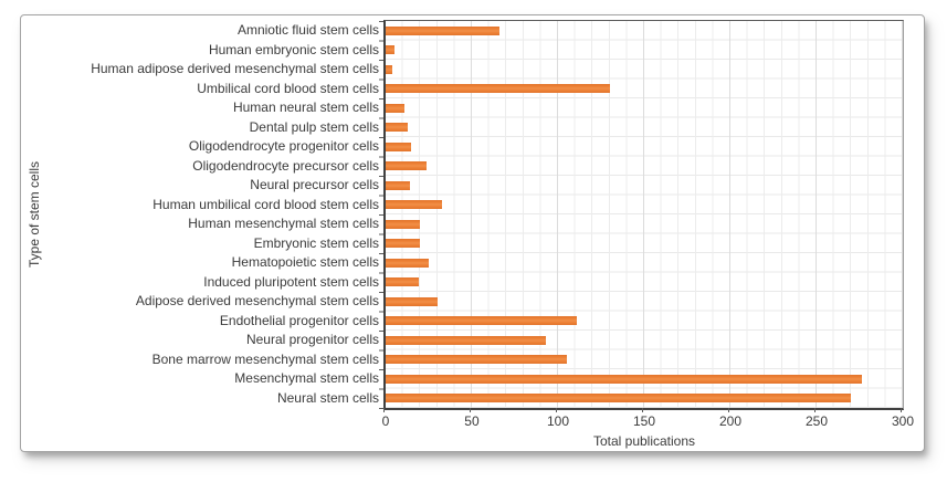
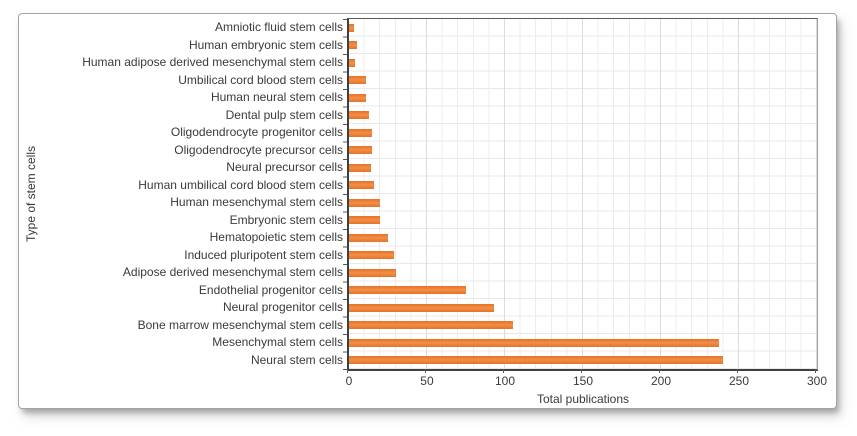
Amniotic fluid stem cells: 66 -> 3
Umbilical cord blood stem cells: 130 -> 11
Oligodendrocyte precursor cells: 24 -> 15
Human umbilical cord blood stem cells: 33 -> 16
Induced pluripotent stem cells: 19 -> 29
Endothelial progenitor cells: 111 -> 75
Mesenchymal stem cells: 276 -> 237
Neural stem cells: 270 -> 240
